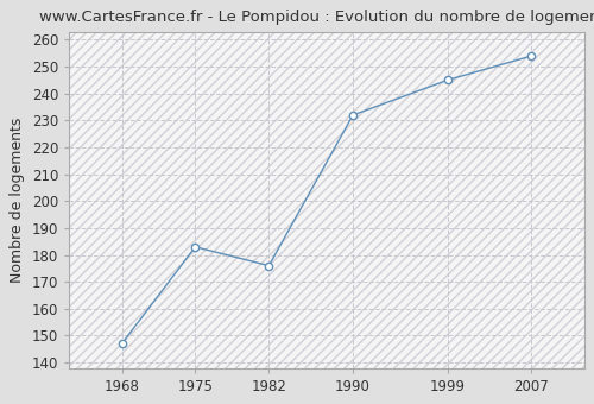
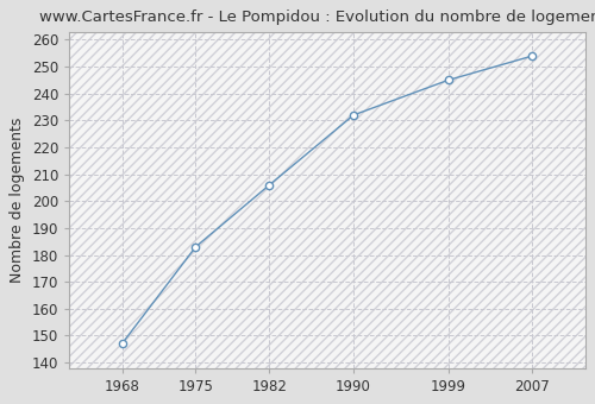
1982: 176 -> 206
